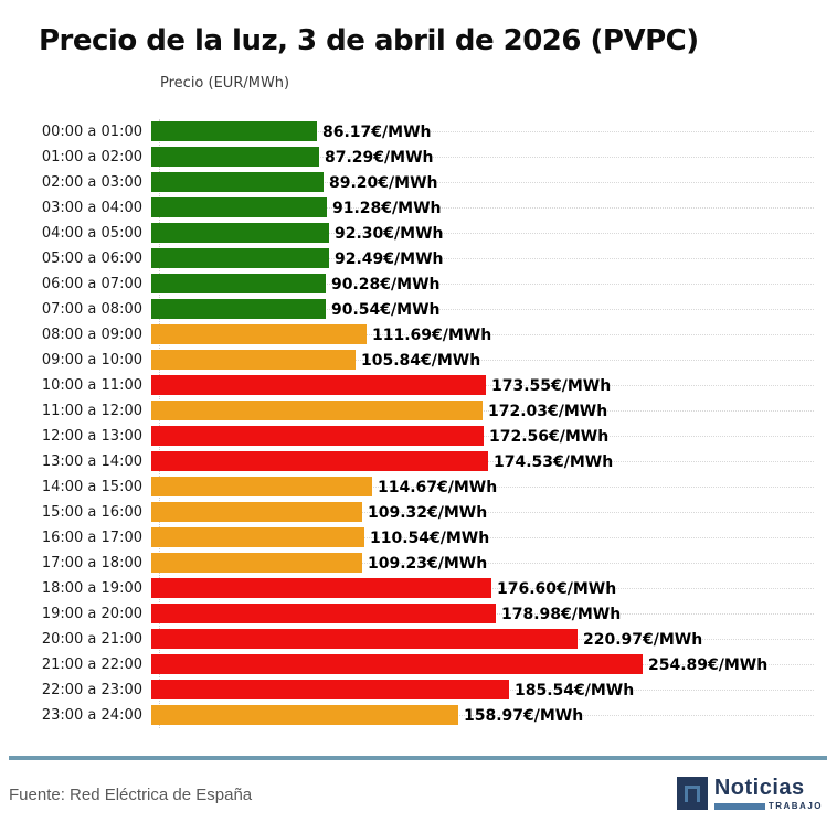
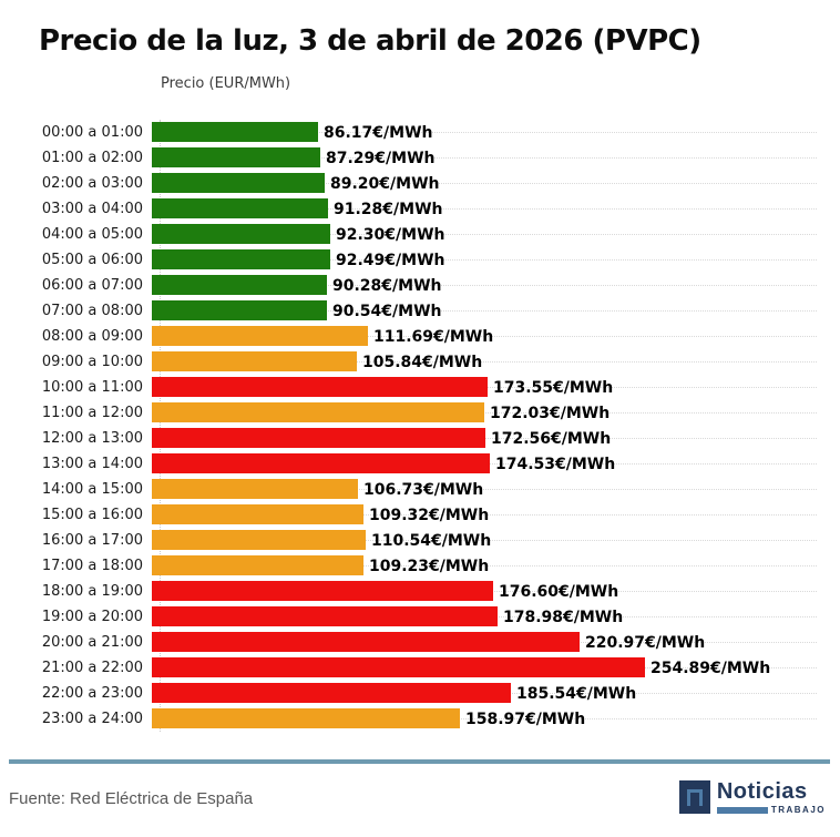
14:00 a 15:00: 114.67 -> 106.73
